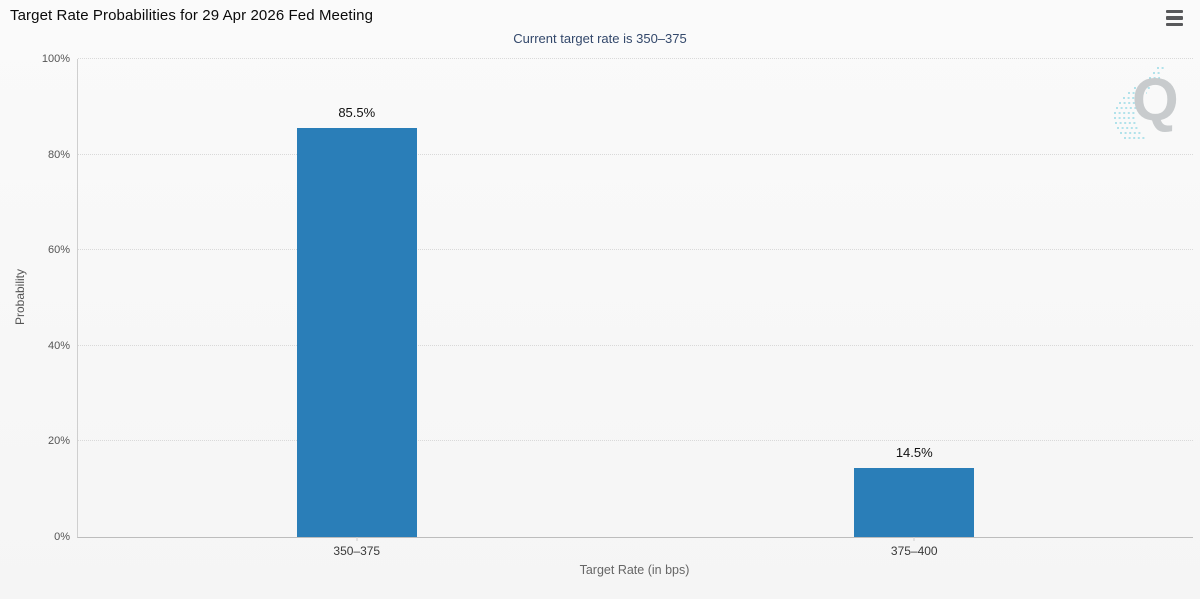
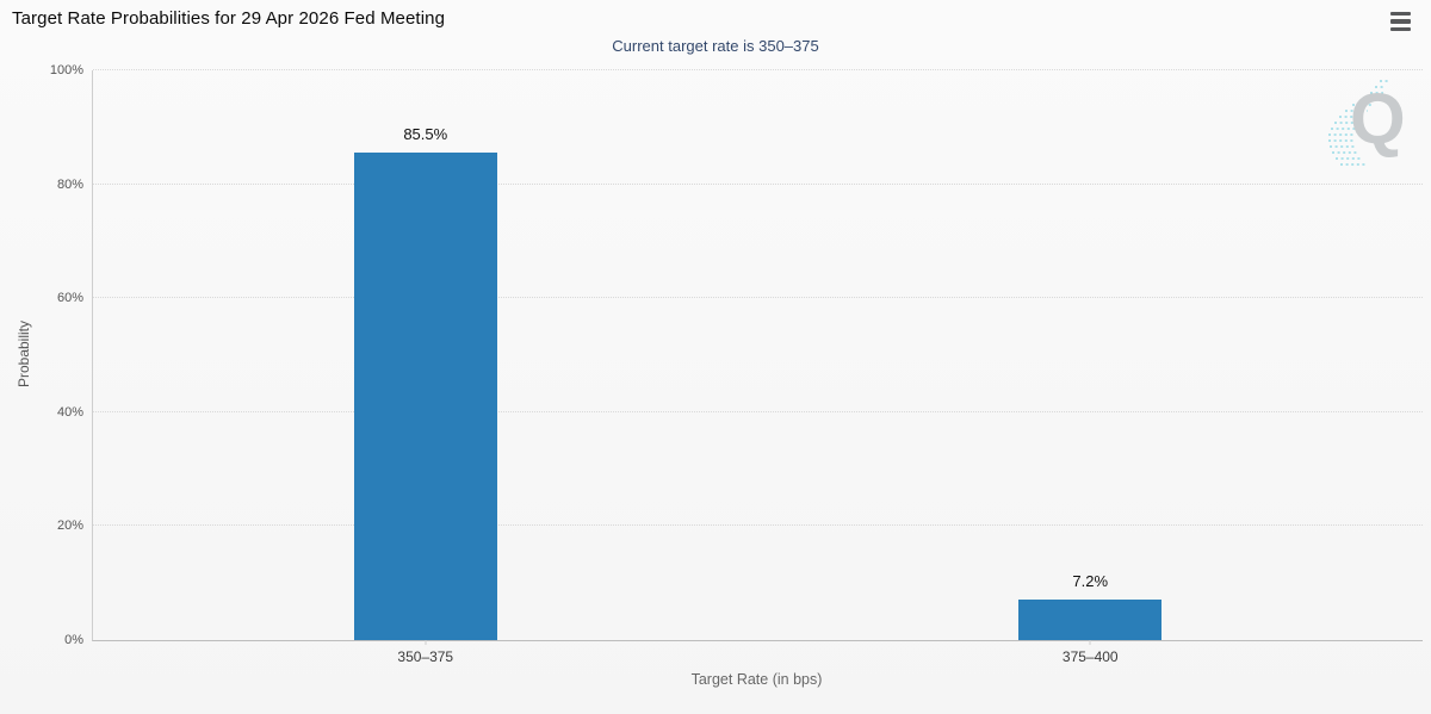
375–400: 14.5% -> 7.2%
